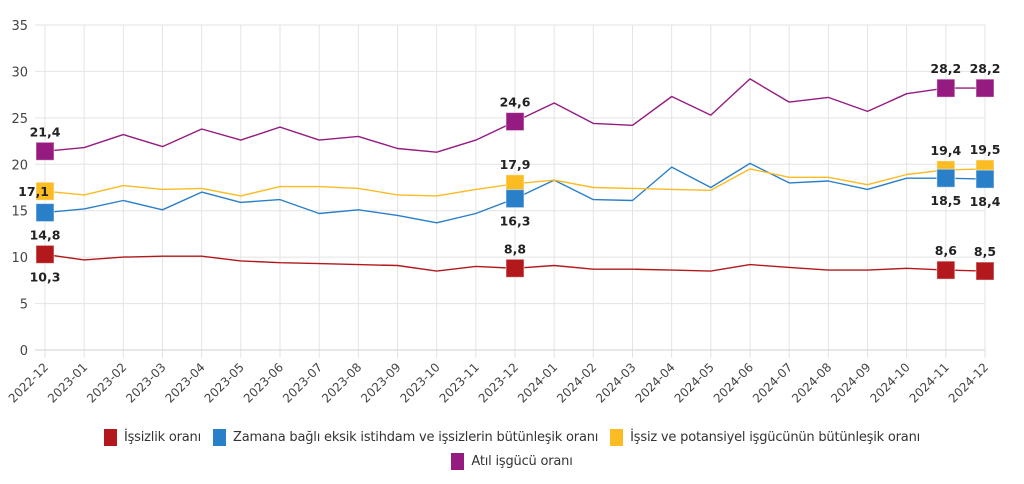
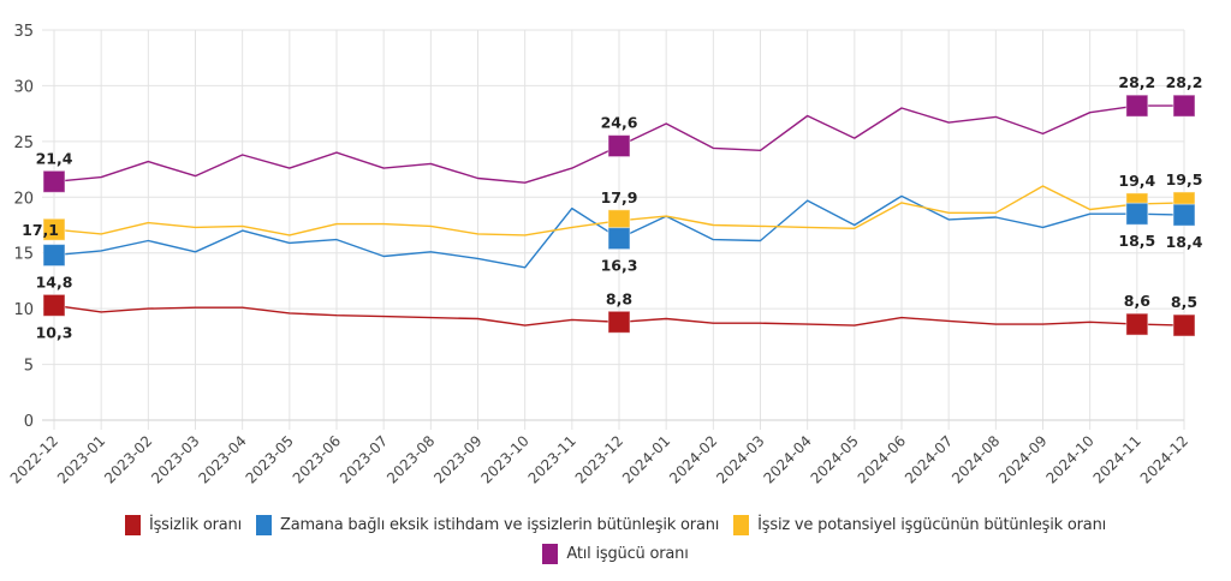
Zamana bağlı eksik istihdam ve işsizlerin bütünleşik oranı/2023-11: 15 -> 19
Atıl işgücü oranı/2024-06: 29 -> 28
İşsiz ve potansiyel işgücünün bütünleşik oranı/2024-09: 18 -> 21
